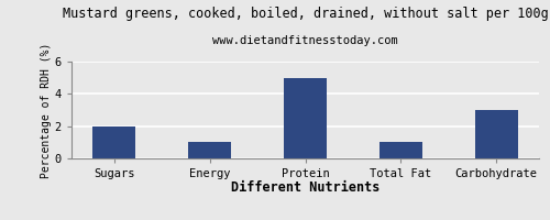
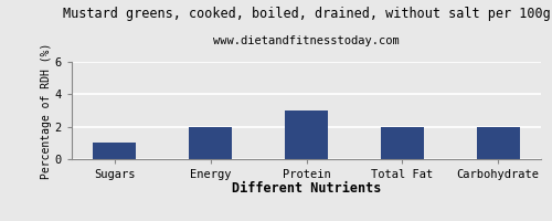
Sugars: 2 -> 1
Energy: 1 -> 2
Protein: 5 -> 3
Total Fat: 1 -> 2
Carbohydrate: 3 -> 2
